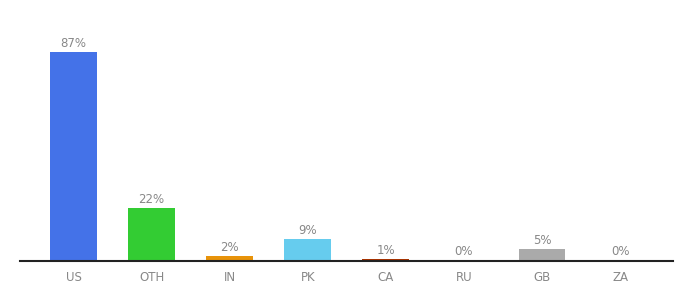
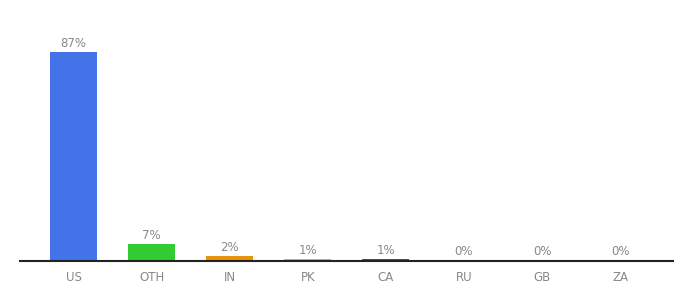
OTH: 22% -> 7%
PK: 9% -> 1%
GB: 5% -> 0%
